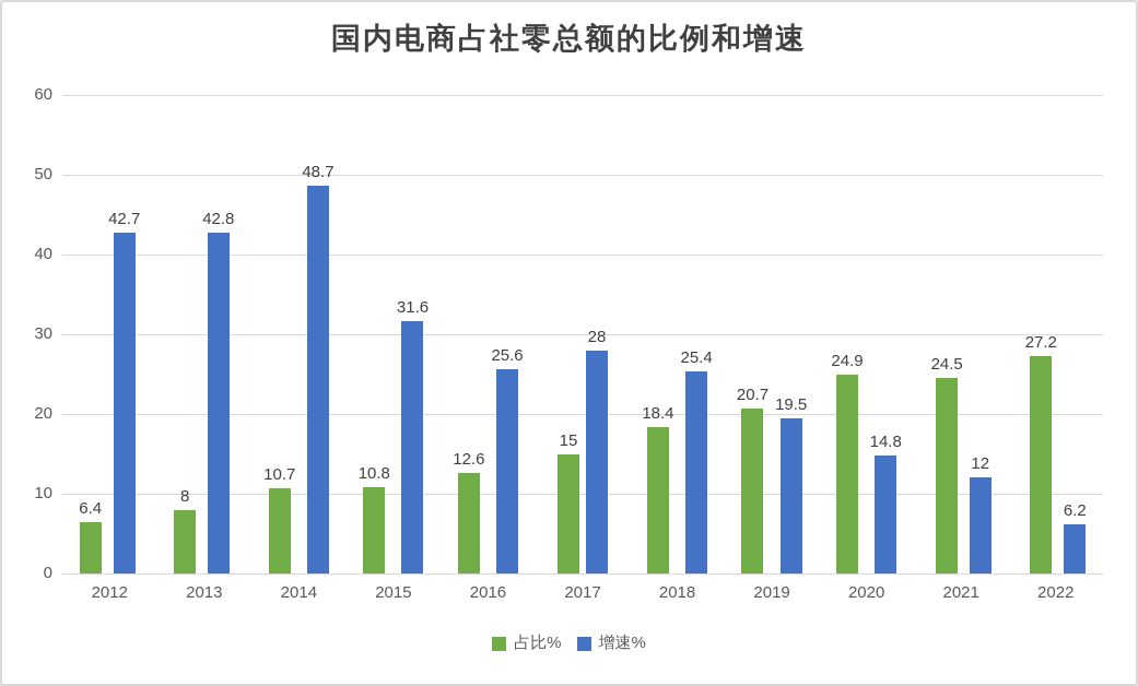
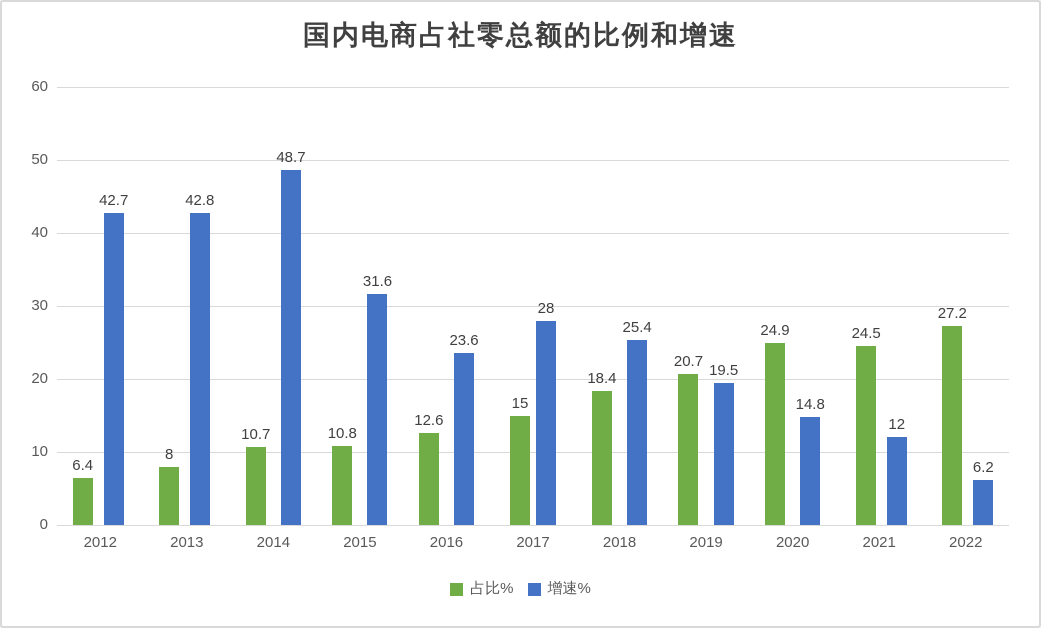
增速%/2016: 25.6 -> 23.6
